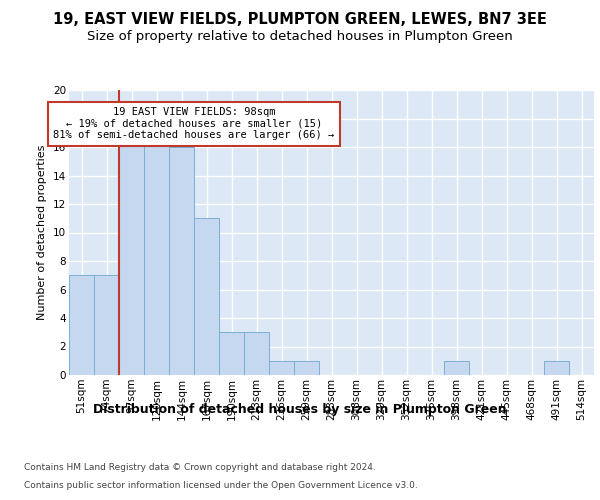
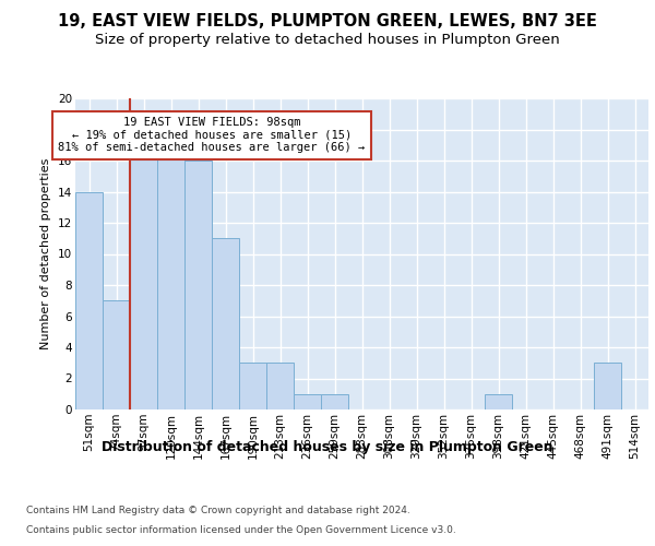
51sqm: 7 -> 14
491sqm: 1 -> 3
